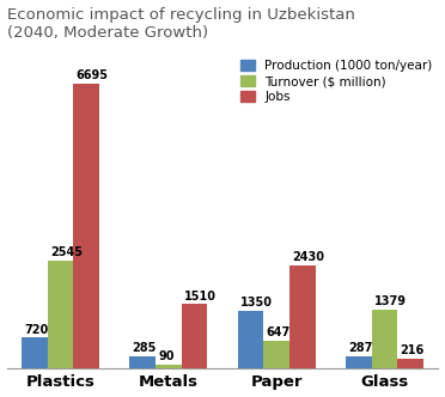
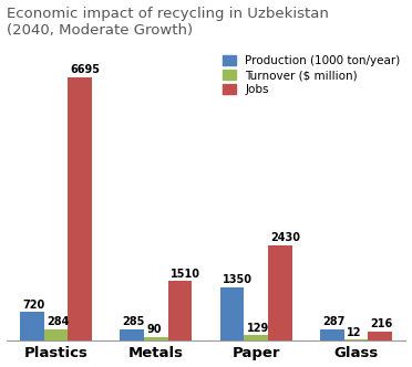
Turnover ($ million)/Plastics: 2545 -> 284
Turnover ($ million)/Paper: 647 -> 129
Turnover ($ million)/Glass: 1379 -> 12
